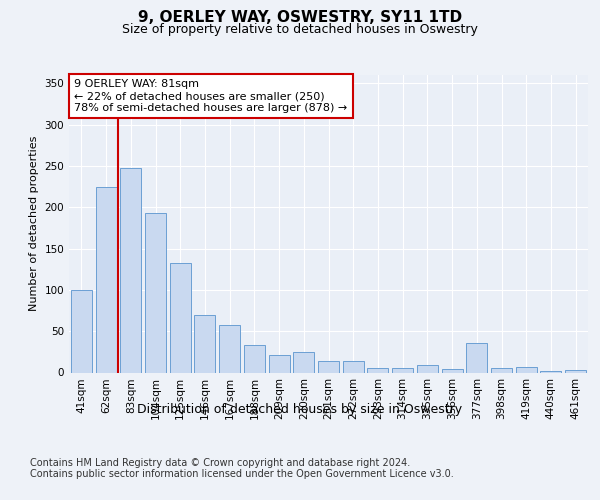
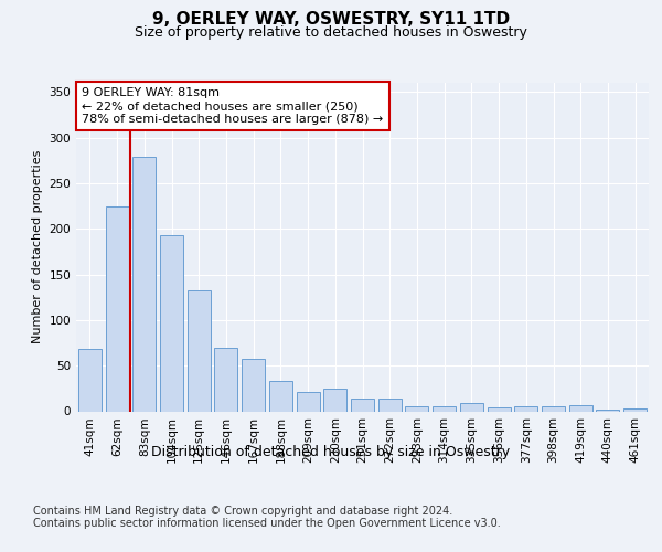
41sqm: 100 -> 68
83sqm: 248 -> 279
377sqm: 36 -> 6
